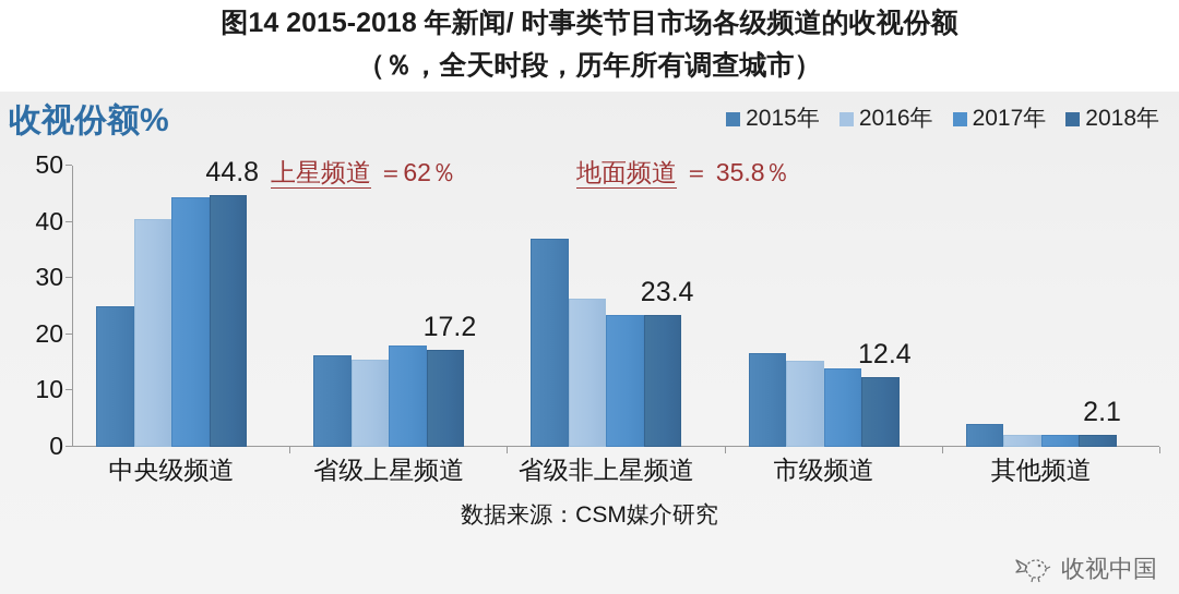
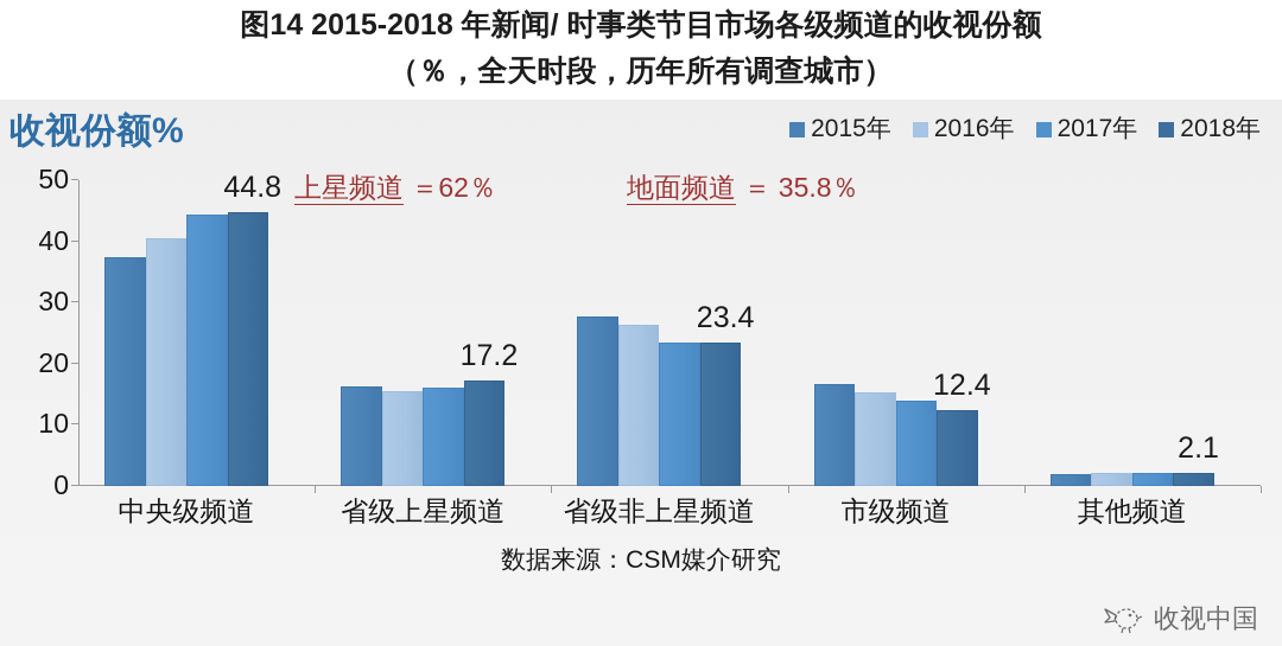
2015年/中央级频道: 25 -> 38
2017年/省级上星频道: 18 -> 16
2015年/省级非上星频道: 37 -> 28
2015年/其他频道: 4 -> 2
